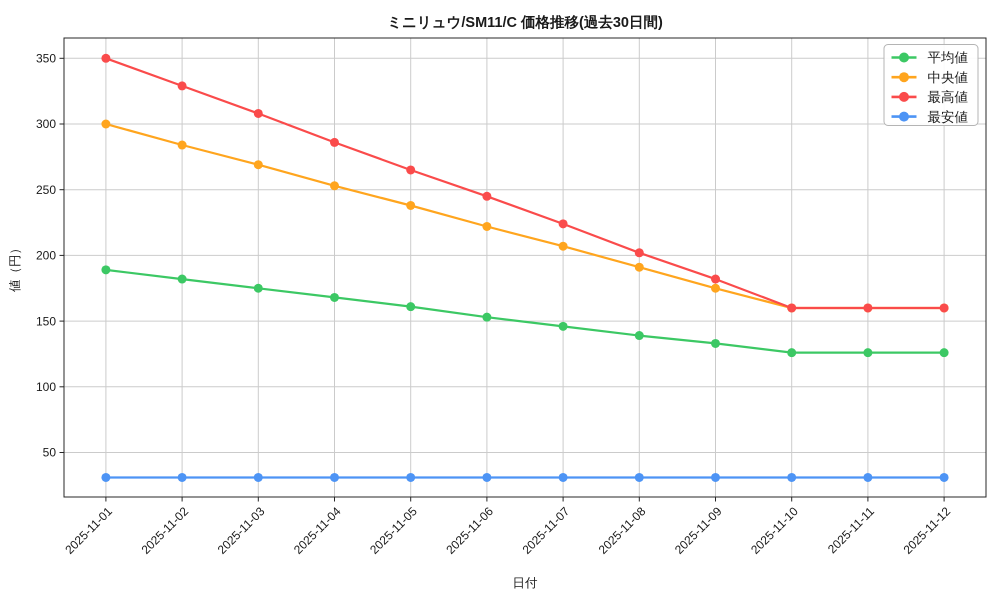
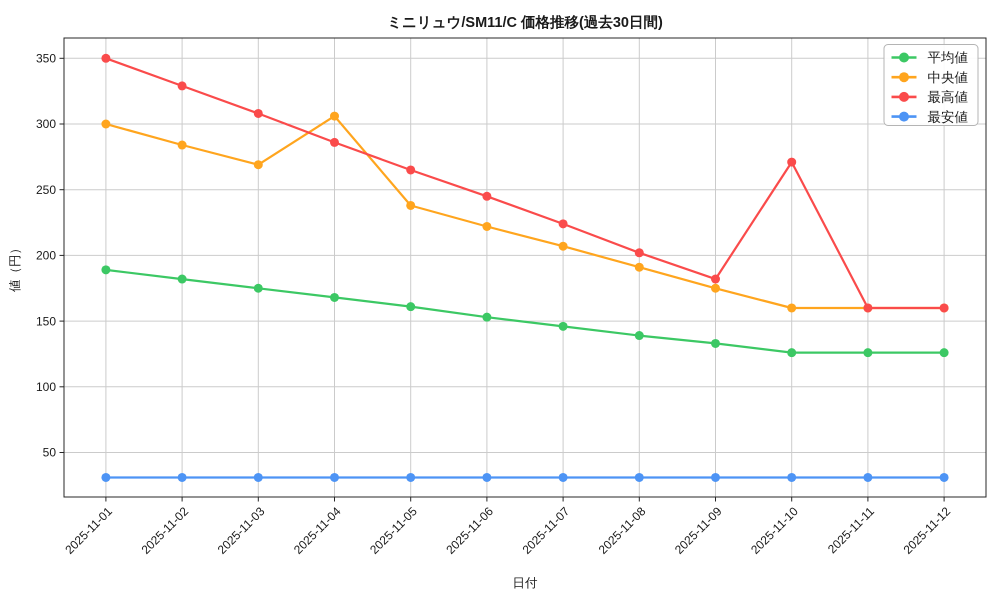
中央値/2025-11-04: 253 -> 306
最高値/2025-11-10: 160 -> 271
